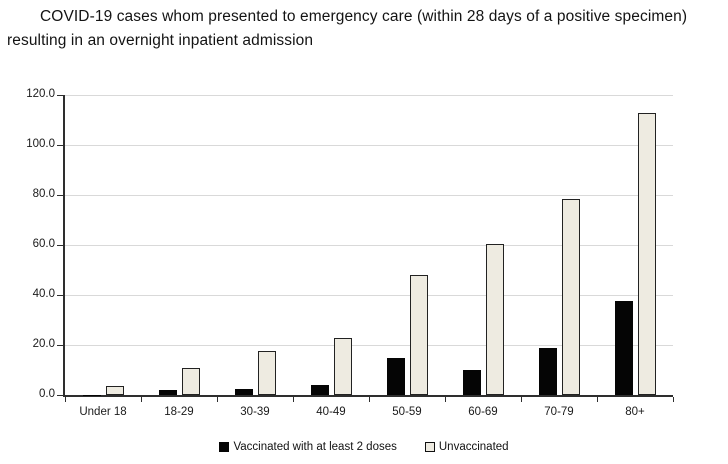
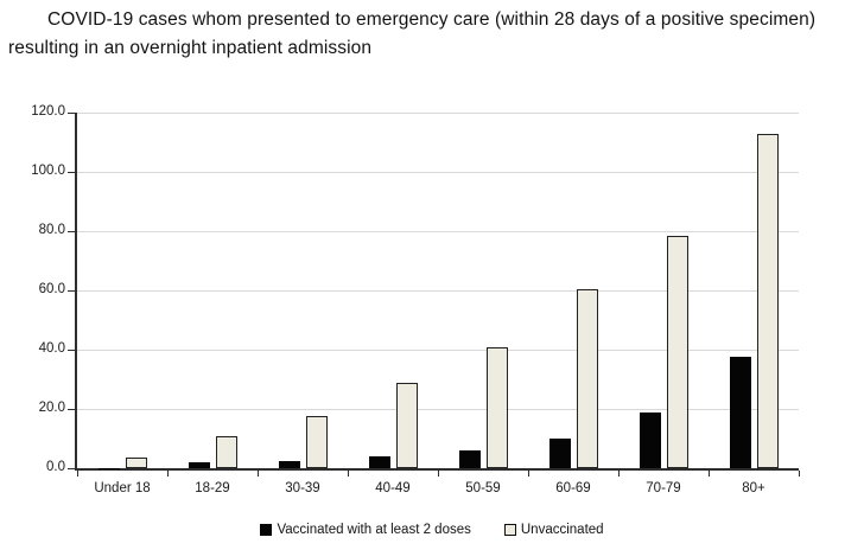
Unvaccinated/40-49: 23 -> 29
Vaccinated with at least 2 doses/50-59: 15 -> 6
Unvaccinated/50-59: 48 -> 41
